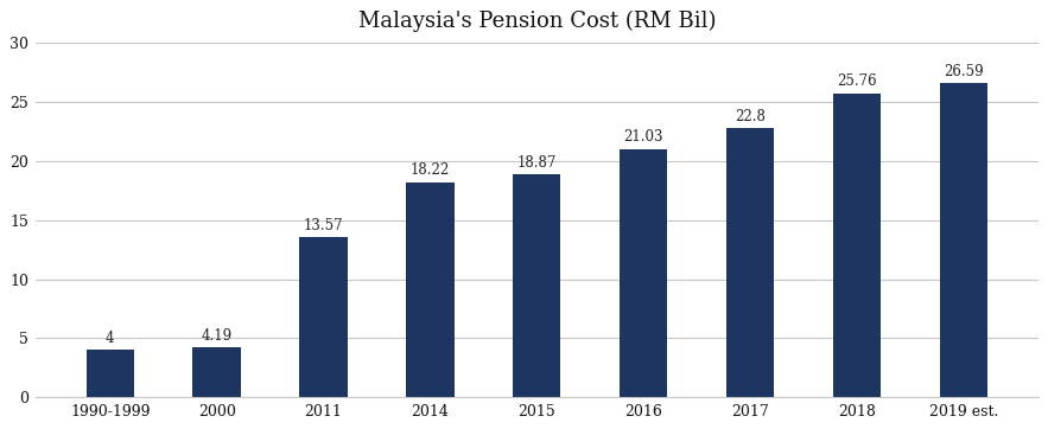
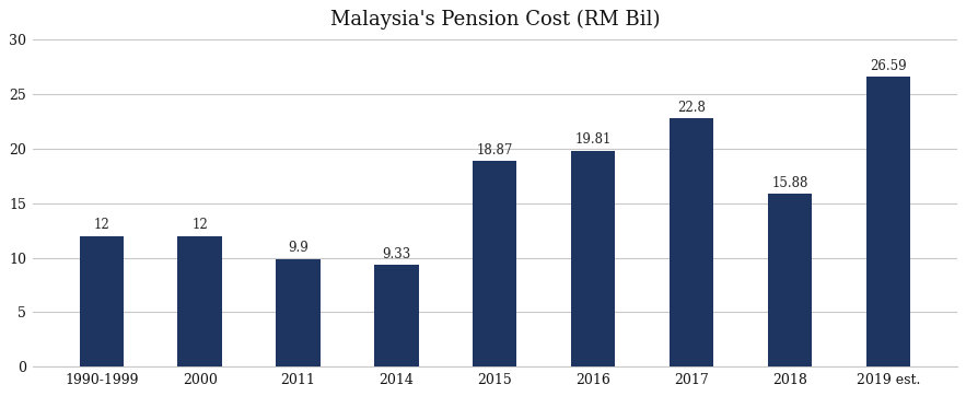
1990-1999: 4 -> 12
2000: 4.19 -> 12
2011: 13.57 -> 9.9
2014: 18.22 -> 9.33
2016: 21.03 -> 19.81
2018: 25.76 -> 15.88
